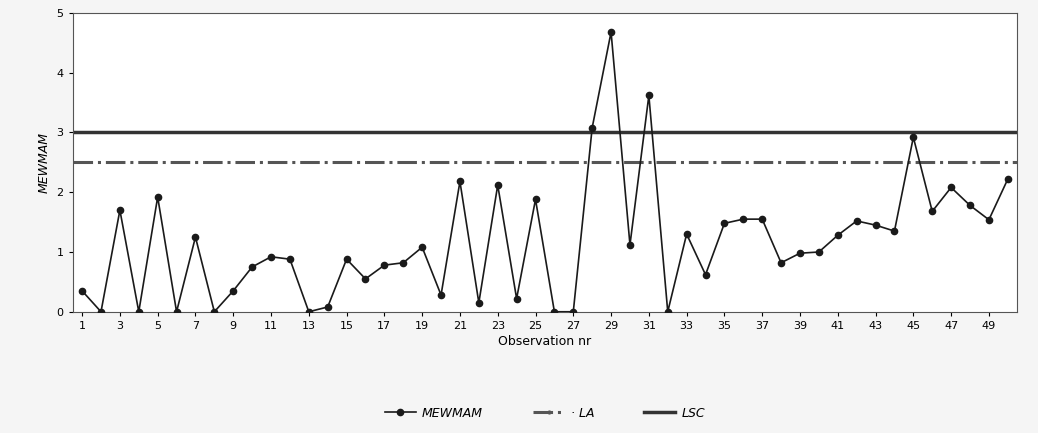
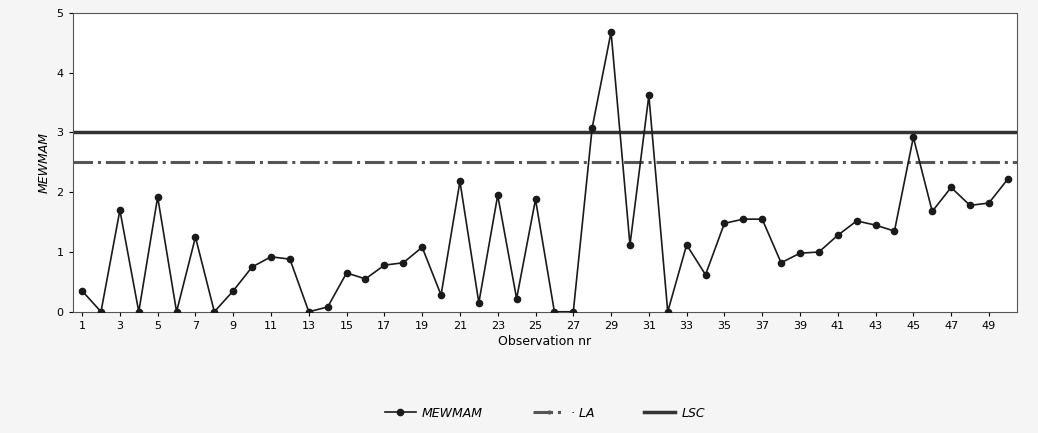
15: 0.88 -> 0.65
23: 2.12 -> 1.95
33: 1.30 -> 1.12
49: 1.54 -> 1.82
